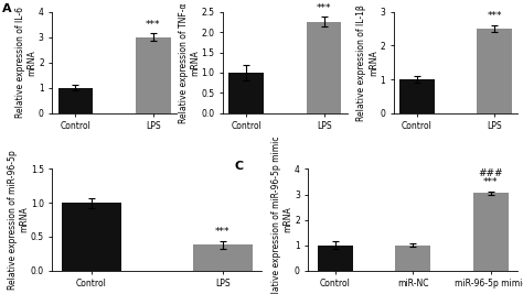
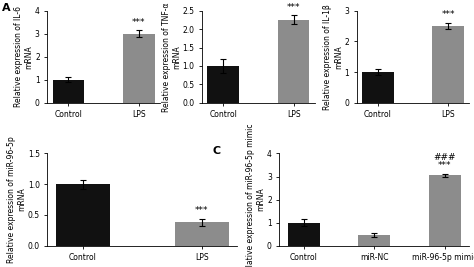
miR-NC: 1.00 -> 0.45
